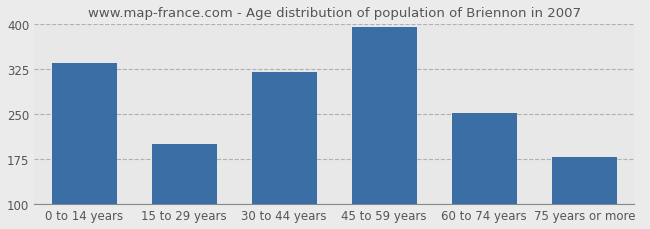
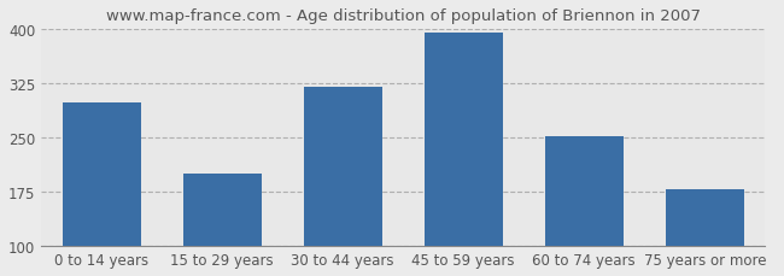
0 to 14 years: 335 -> 298
